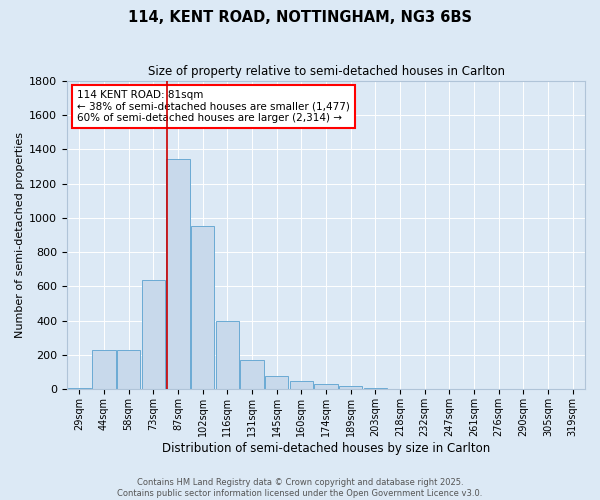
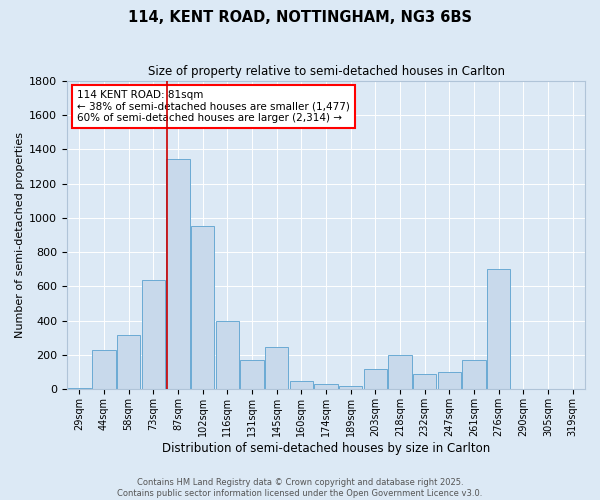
58sqm: 230 -> 320
145sqm: 80 -> 250
203sqm: 10 -> 120
218sqm: 0 -> 200
232sqm: 0 -> 90
247sqm: 0 -> 100
261sqm: 0 -> 170
276sqm: 0 -> 700
